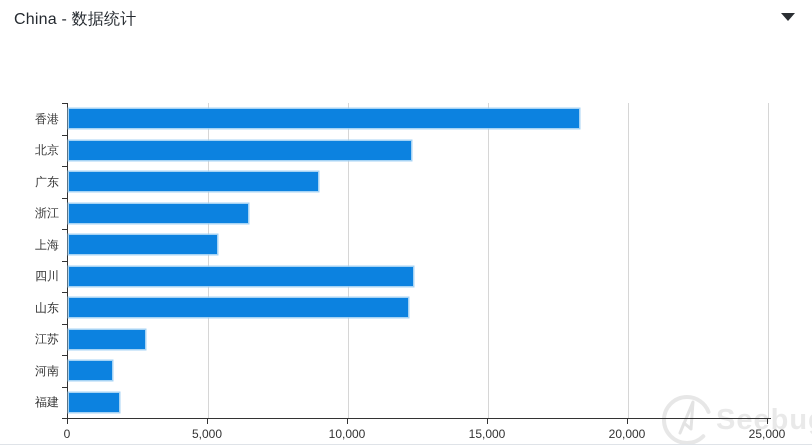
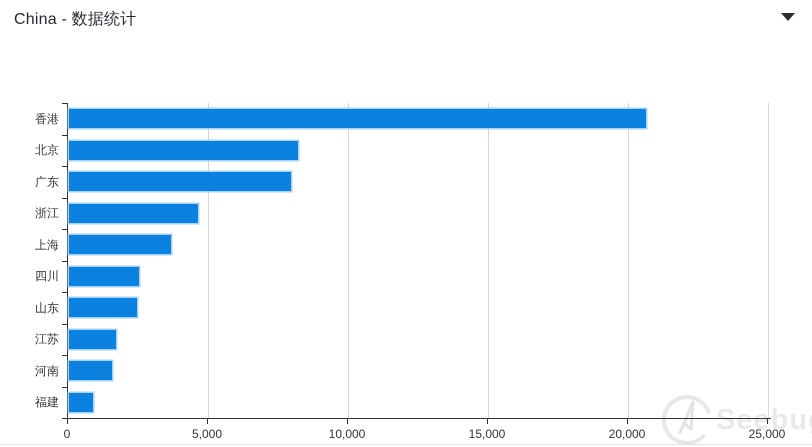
香港: 18200 -> 20600
北京: 12200 -> 8200
广东: 8900 -> 7900
浙江: 6400 -> 4600
上海: 5300 -> 3600
四川: 12300 -> 2500
山东: 12100 -> 2400
江苏: 2700 -> 1700
福建: 1800 -> 900
